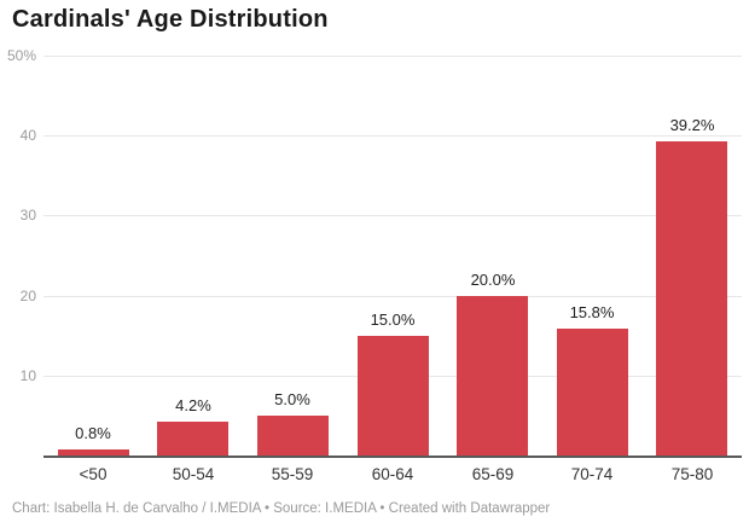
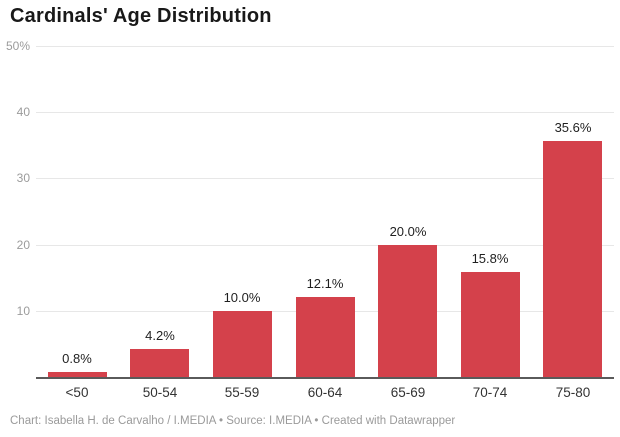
55-59: 5.0% -> 10.0%
60-64: 15.0% -> 12.1%
75-80: 39.2% -> 35.6%
